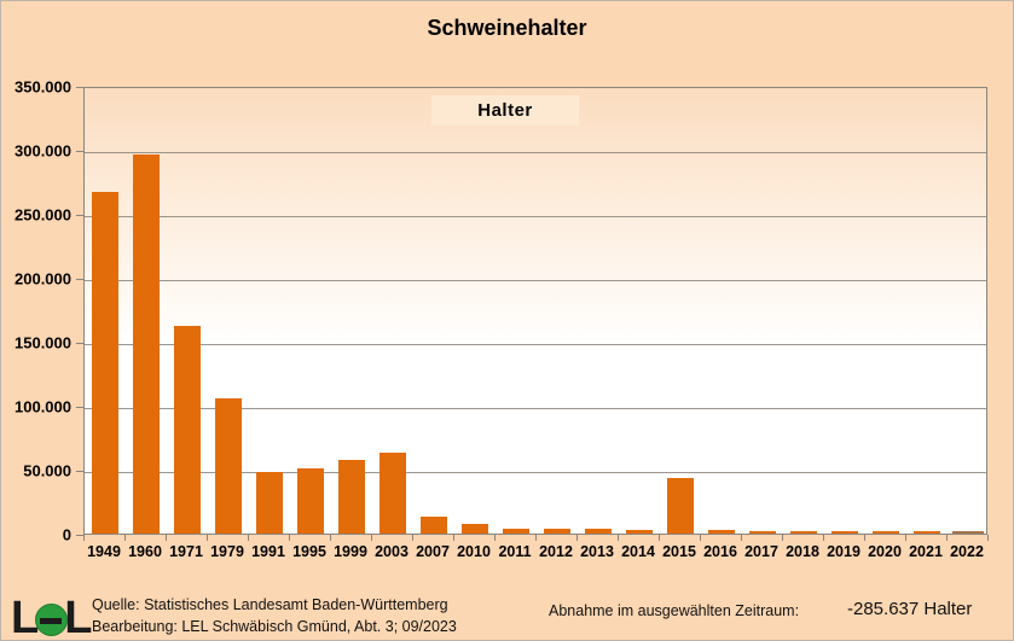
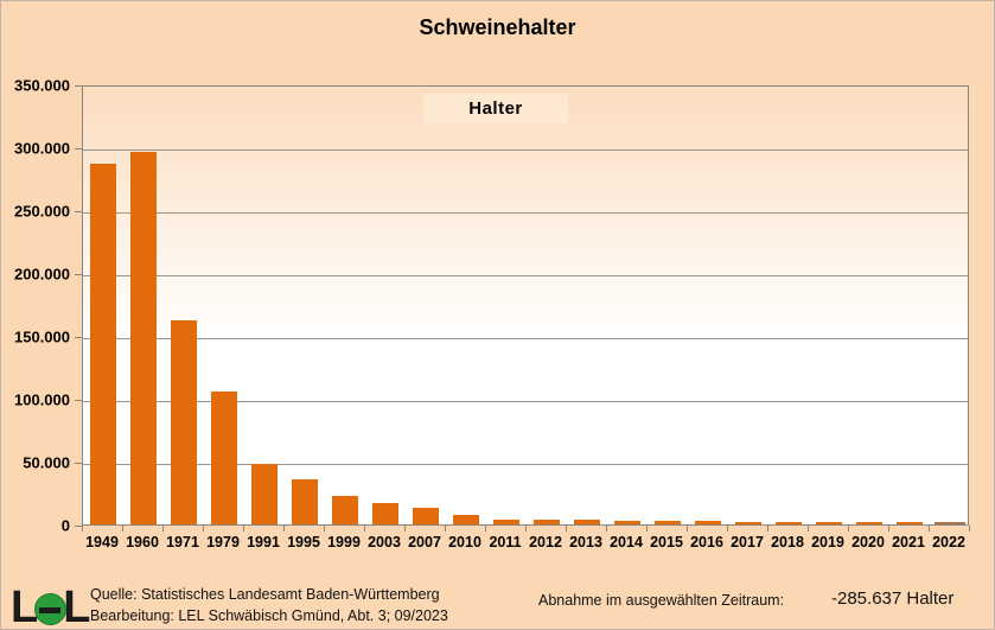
1949: 267000 -> 287000
1995: 51000 -> 36000
1999: 58000 -> 23000
2003: 63000 -> 17000
2015: 43000 -> 2000
